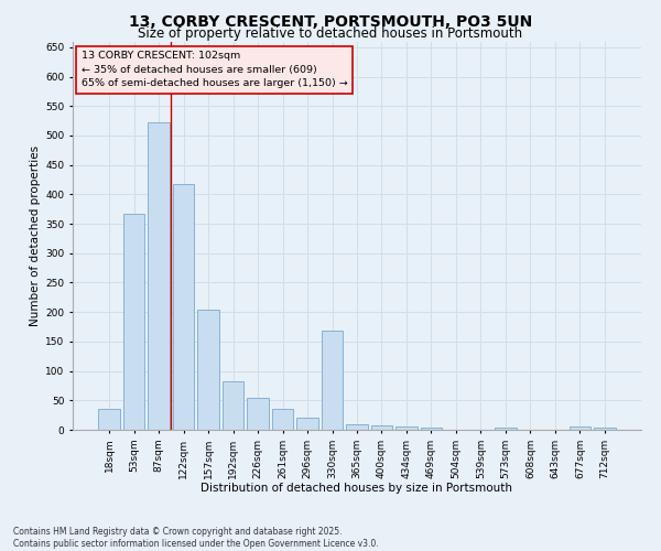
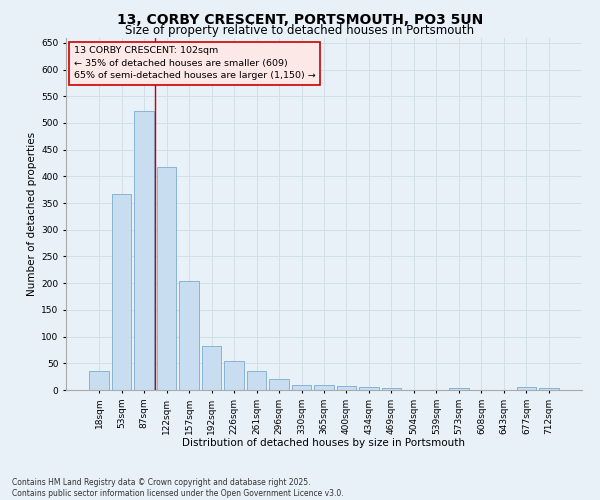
330sqm: 168 -> 10
